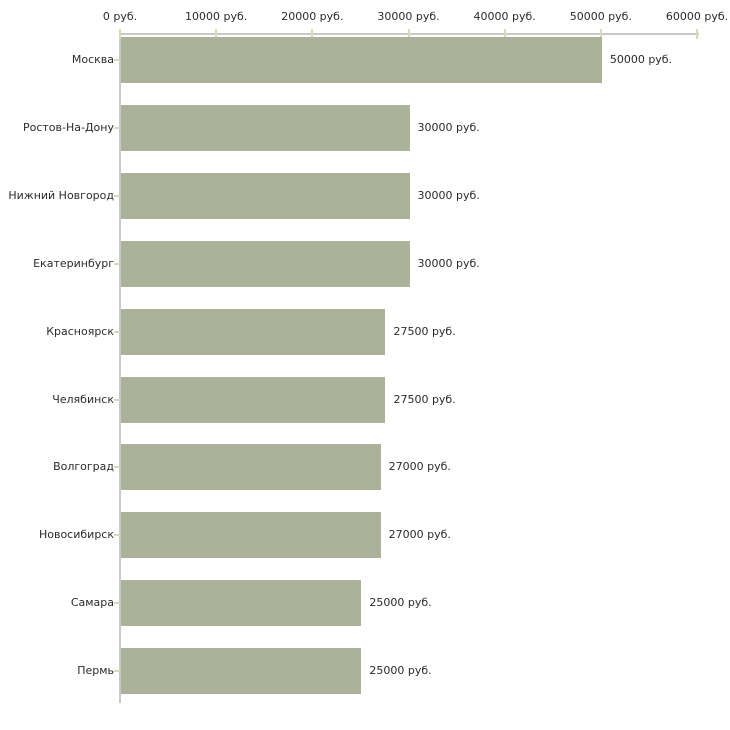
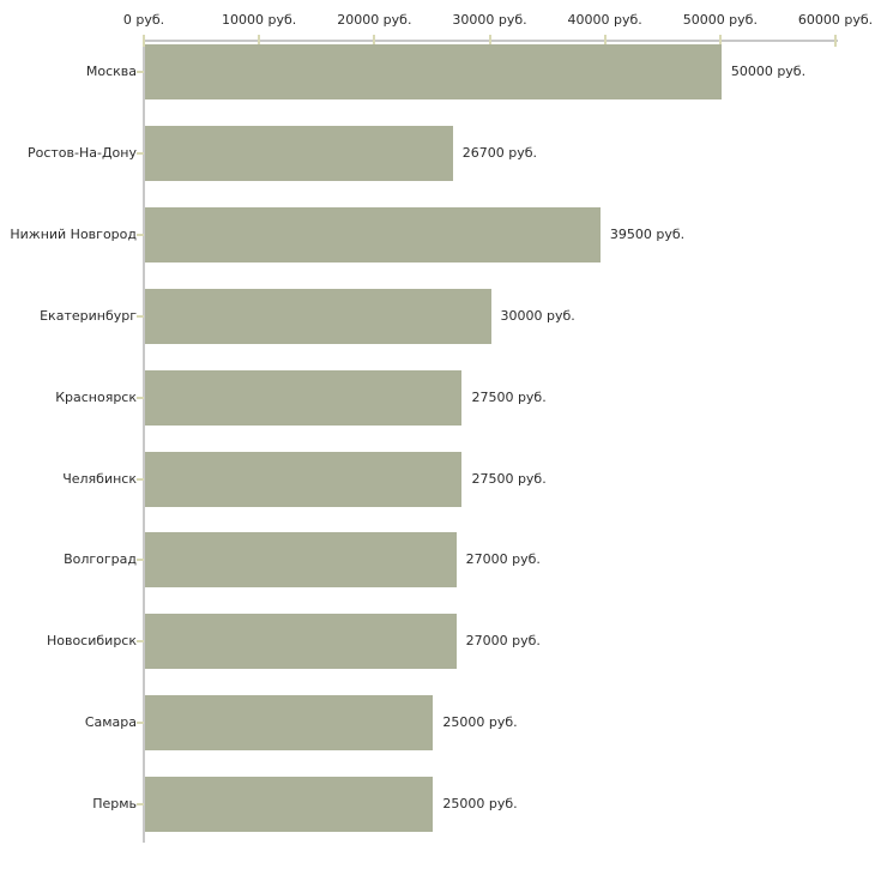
Ростов-На-Дону: 30000 -> 26700
Нижний Новгород: 30000 -> 39500
